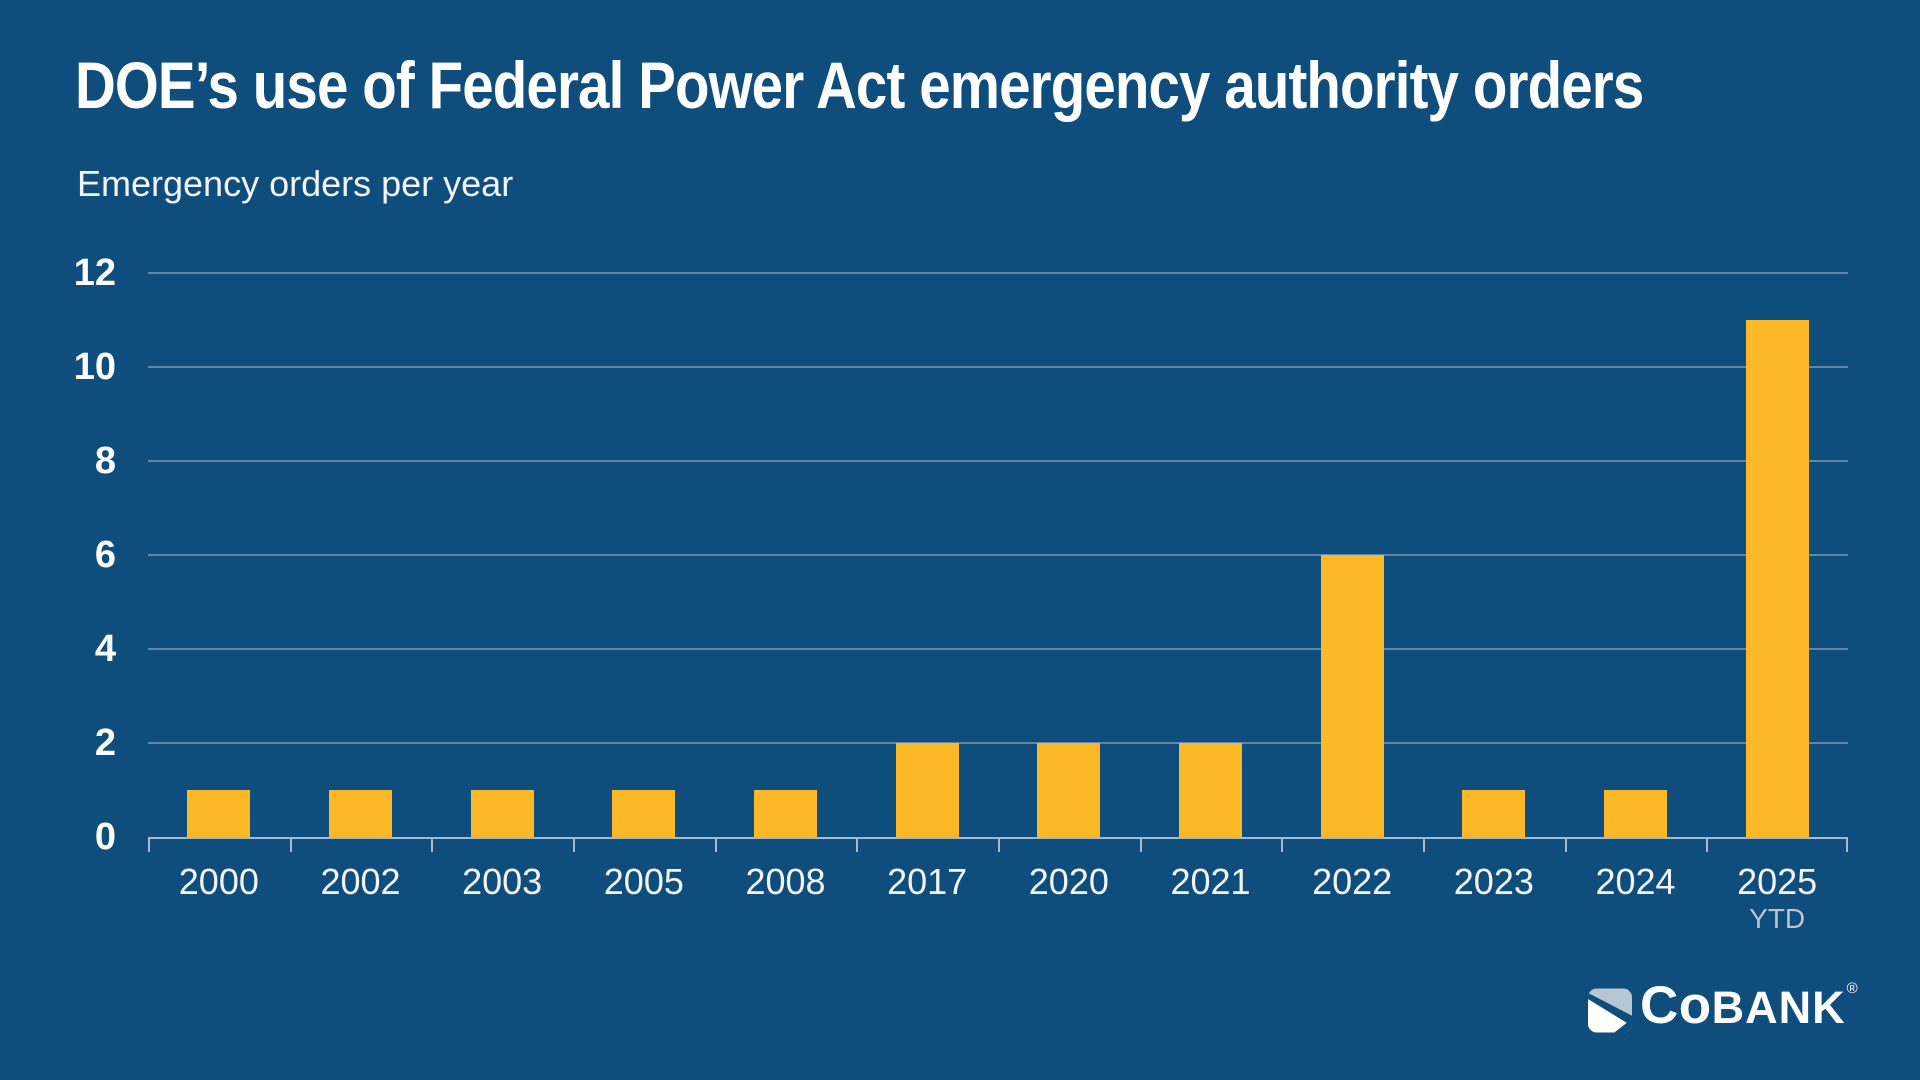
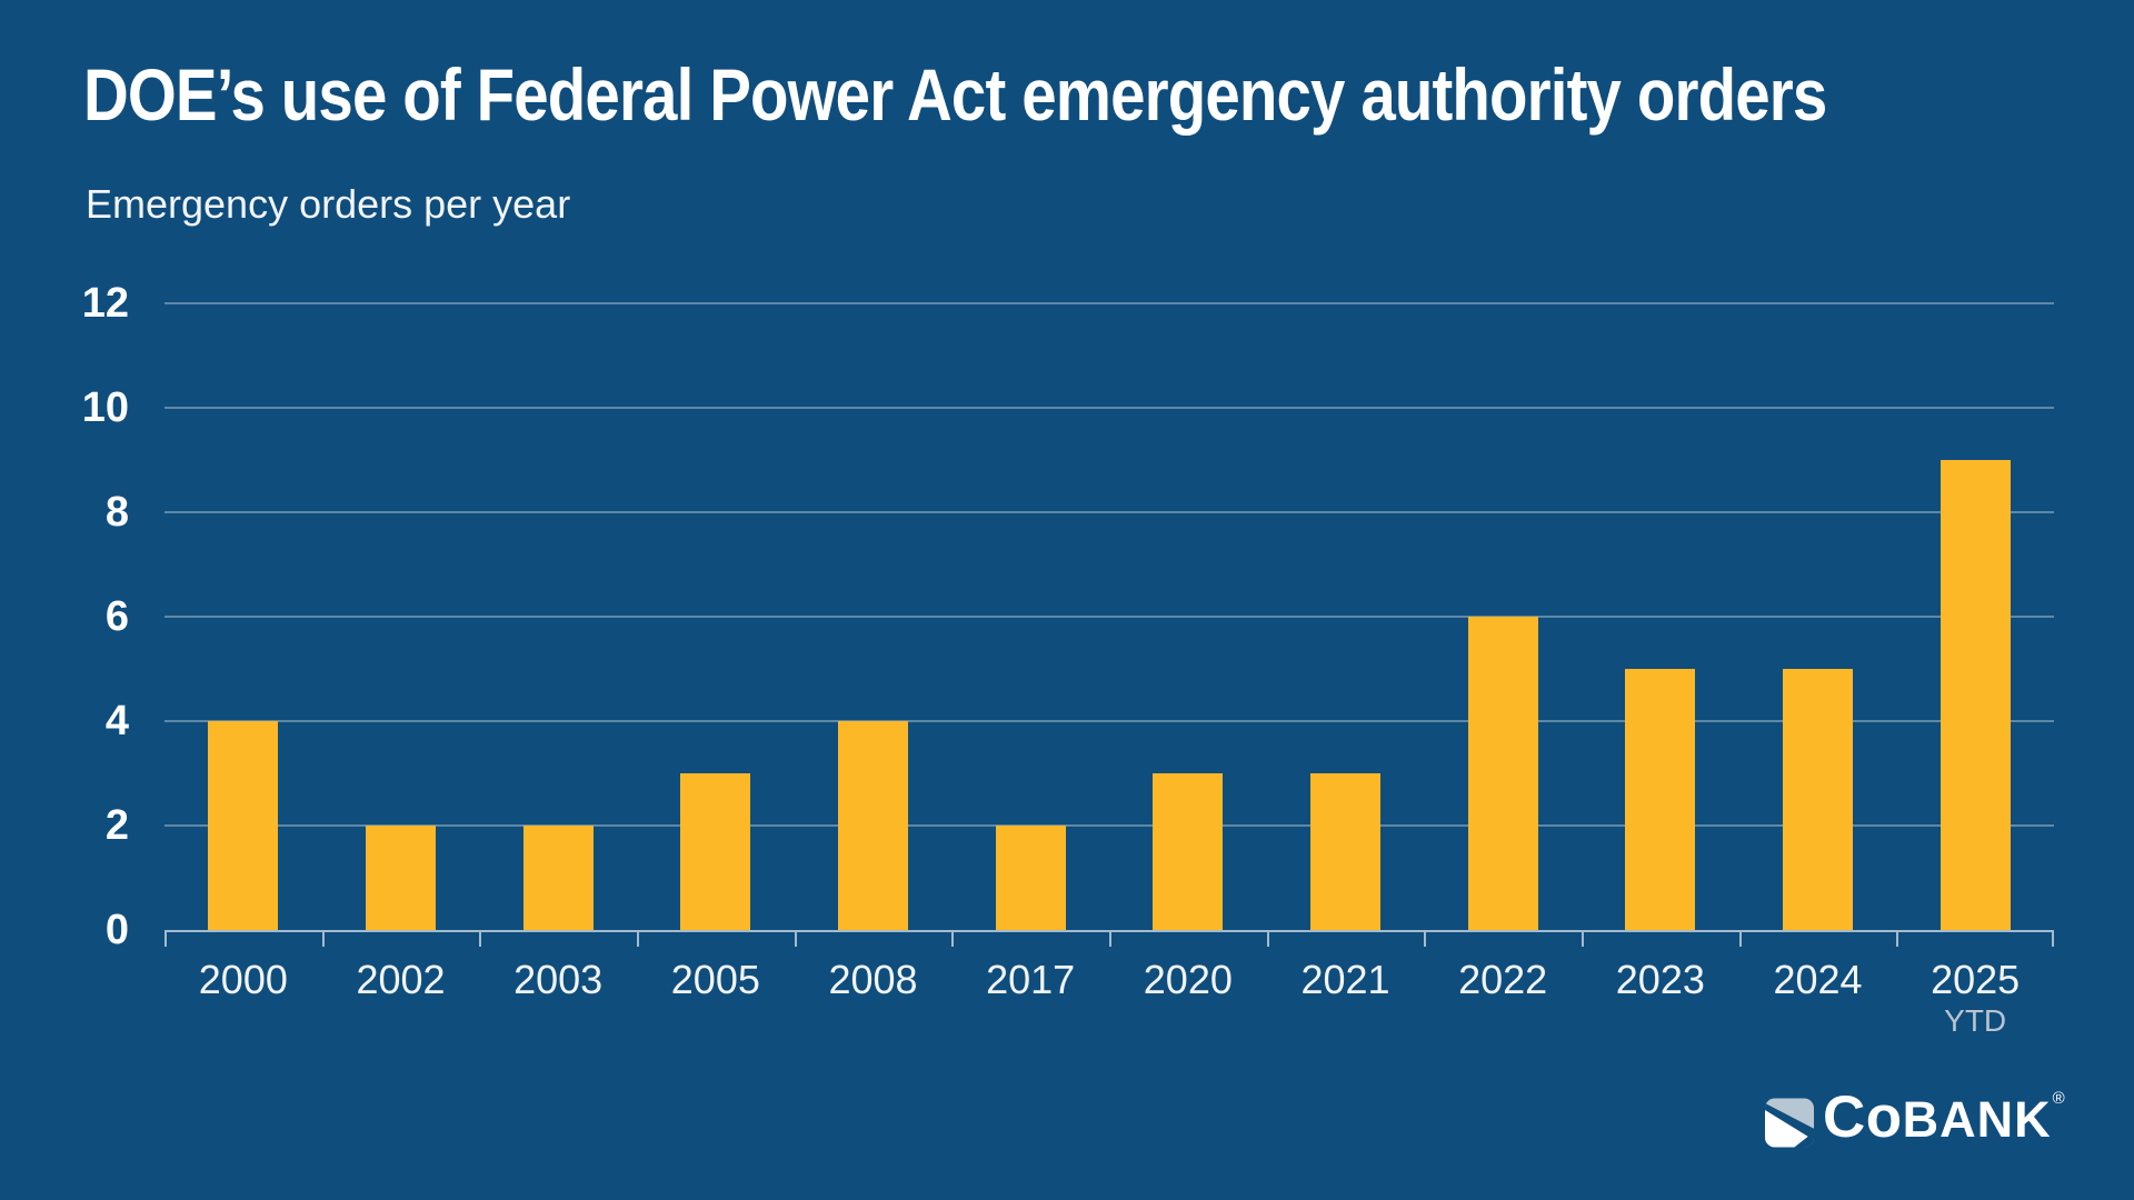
2000: 1 -> 4
2002: 1 -> 2
2003: 1 -> 2
2005: 1 -> 3
2008: 1 -> 4
2020: 2 -> 3
2021: 2 -> 3
2023: 1 -> 5
2024: 1 -> 5
2025: 11 -> 9
